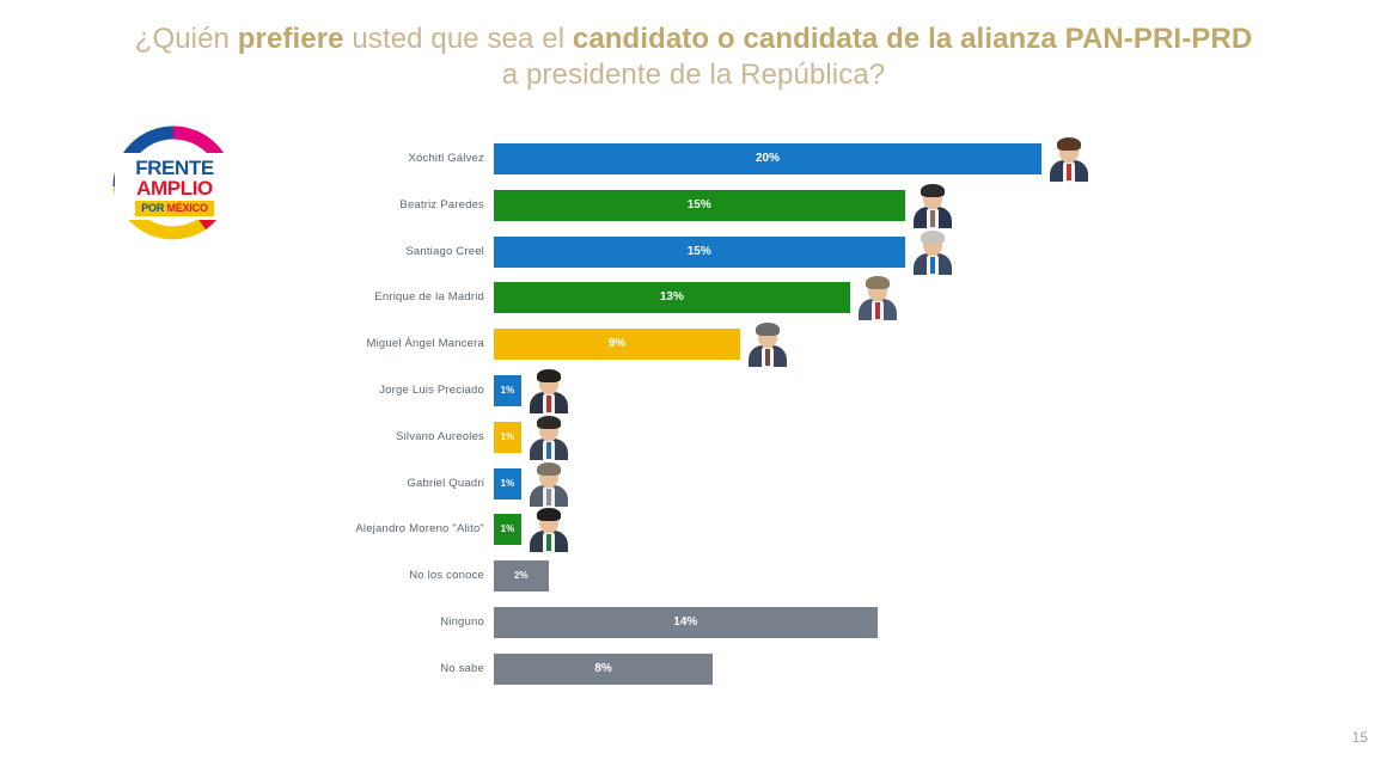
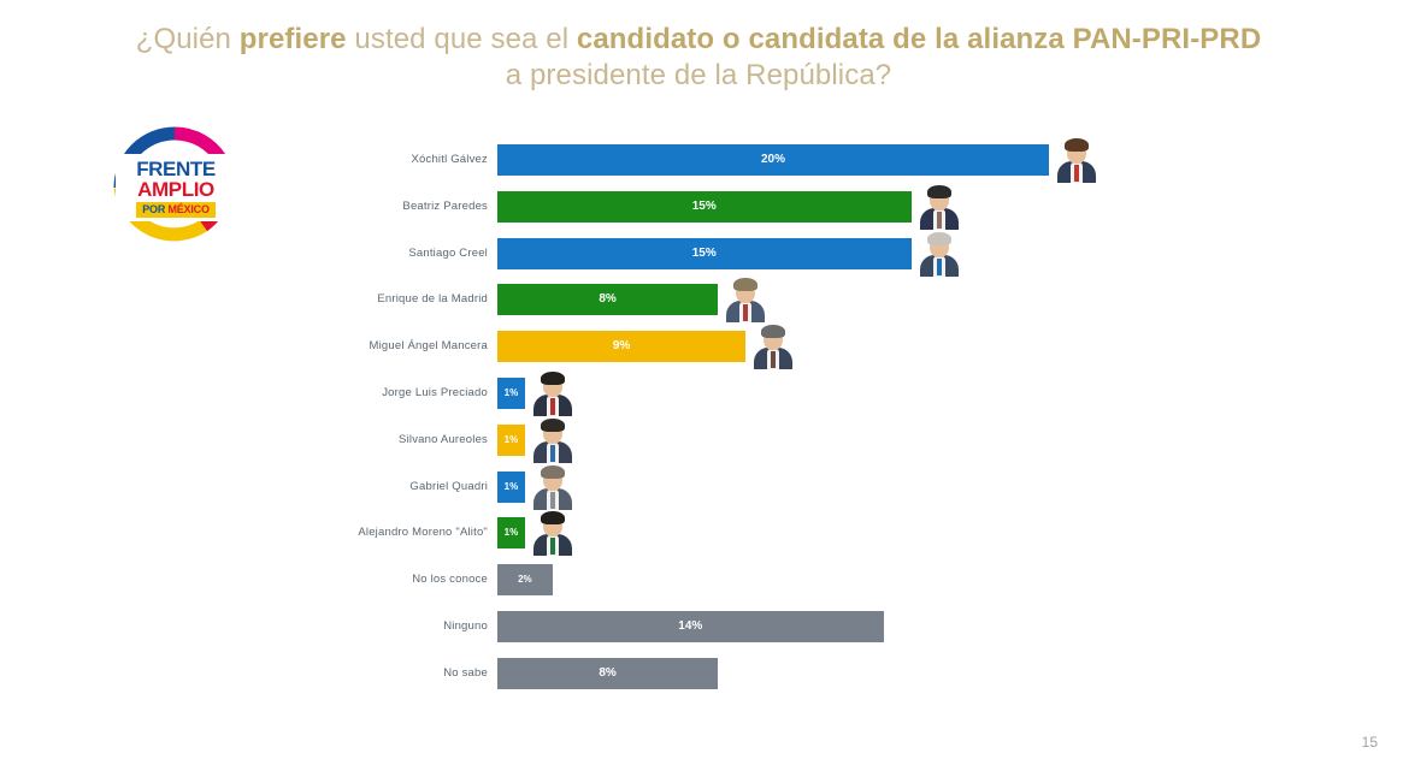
Enrique de la Madrid: 13% -> 8%
